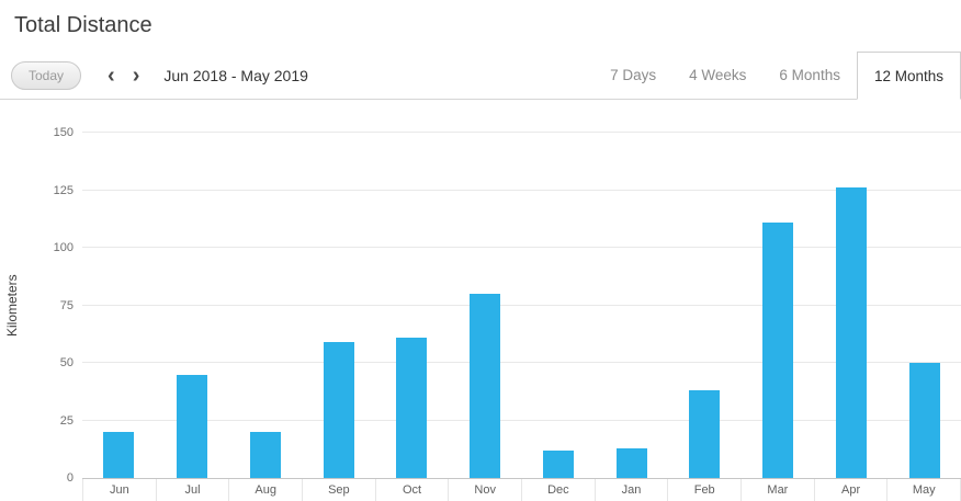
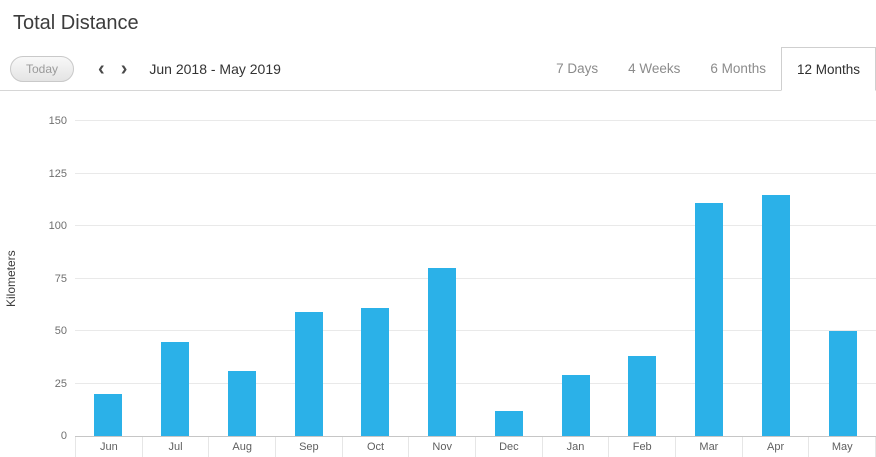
Aug: 20 -> 31
Jan: 13 -> 29
Apr: 126 -> 115
